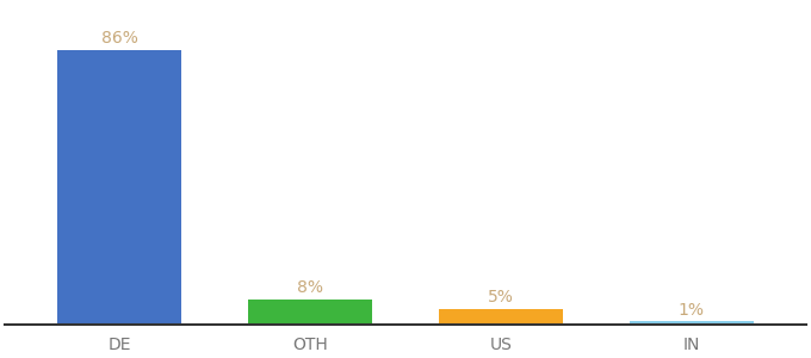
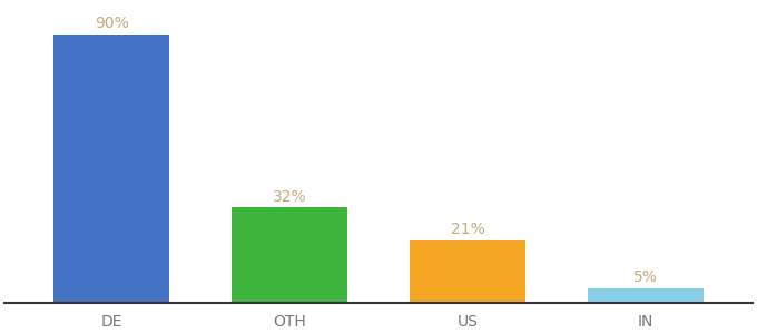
DE: 86% -> 90%
OTH: 8% -> 32%
US: 5% -> 21%
IN: 1% -> 5%
